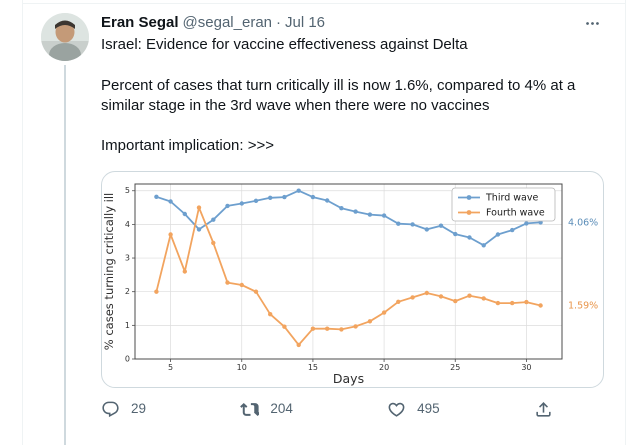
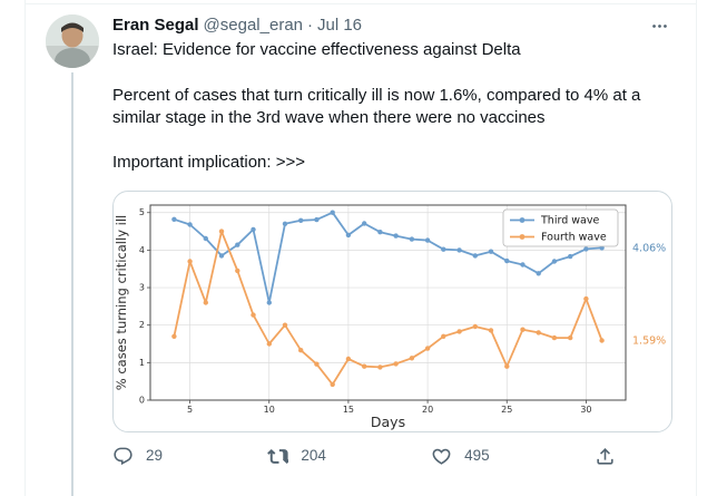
Fourth wave/4: 2.0 -> 1.7
Third wave/10: 4.6 -> 2.6
Fourth wave/10: 2.2 -> 1.5
Third wave/15: 4.8 -> 4.4
Fourth wave/15: 0.9 -> 1.1
Fourth wave/25: 1.7 -> 0.9
Fourth wave/30: 1.7 -> 2.7
